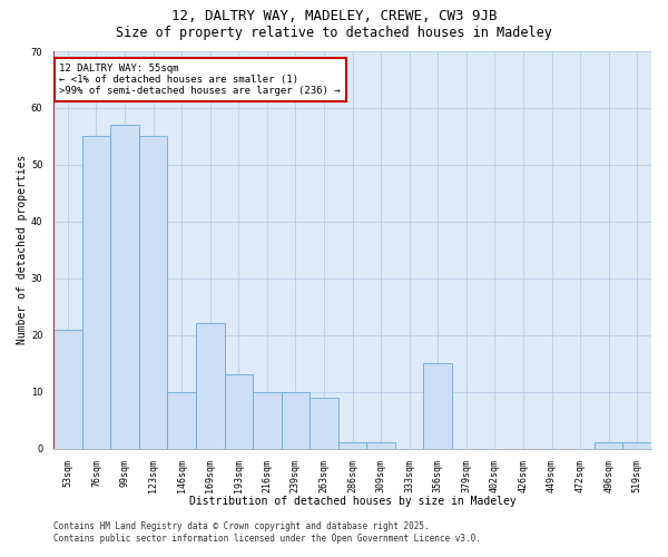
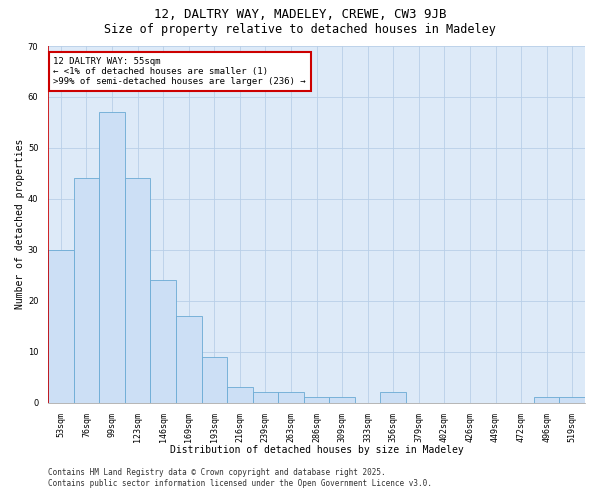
53sqm: 21 -> 30
76sqm: 55 -> 44
123sqm: 55 -> 44
146sqm: 10 -> 24
169sqm: 22 -> 17
193sqm: 13 -> 9
216sqm: 10 -> 3
239sqm: 10 -> 2
263sqm: 9 -> 2
356sqm: 15 -> 2
